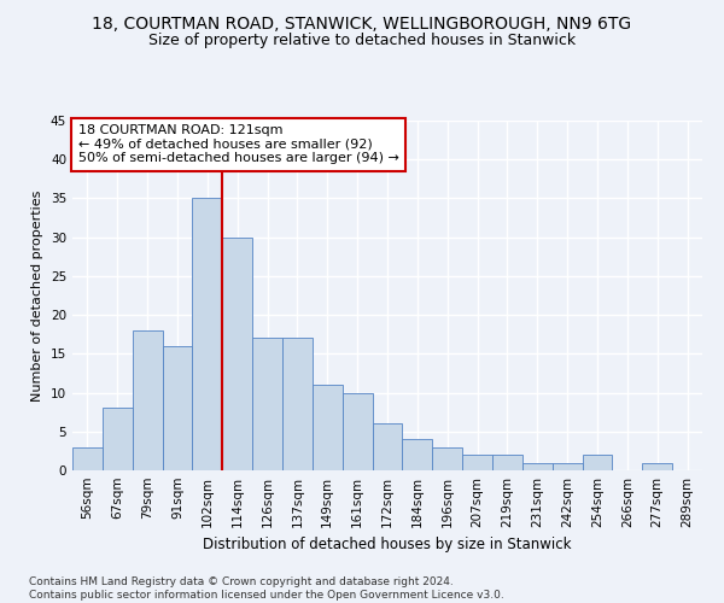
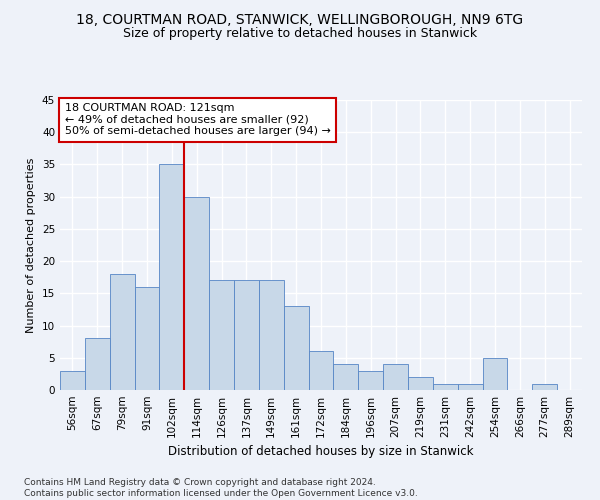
149sqm: 11 -> 17
161sqm: 10 -> 13
207sqm: 2 -> 4
254sqm: 2 -> 5
